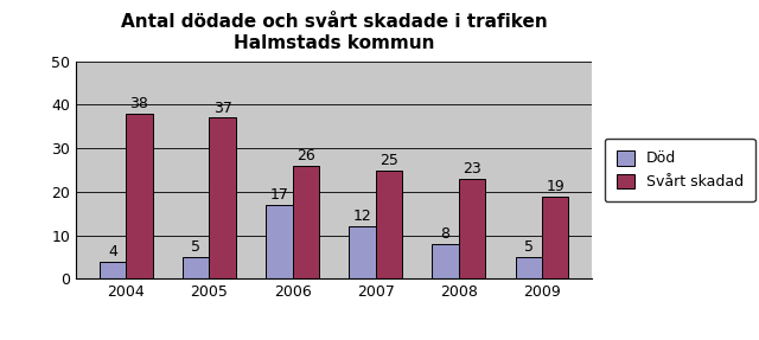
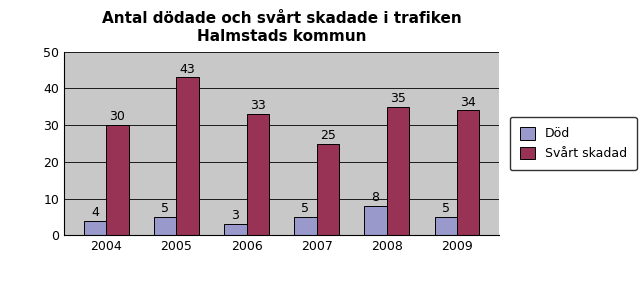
Svårt skadad/2004: 38 -> 30
Svårt skadad/2005: 37 -> 43
Död/2006: 17 -> 3
Svårt skadad/2006: 26 -> 33
Död/2007: 12 -> 5
Svårt skadad/2008: 23 -> 35
Svårt skadad/2009: 19 -> 34
